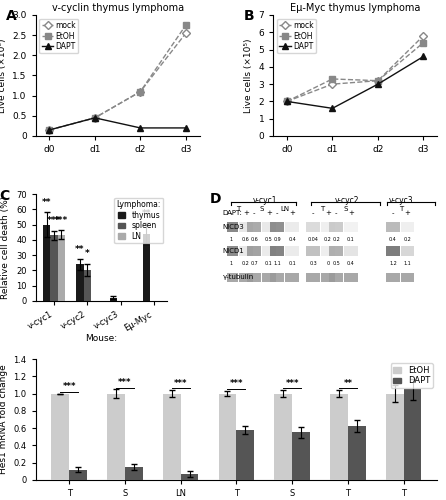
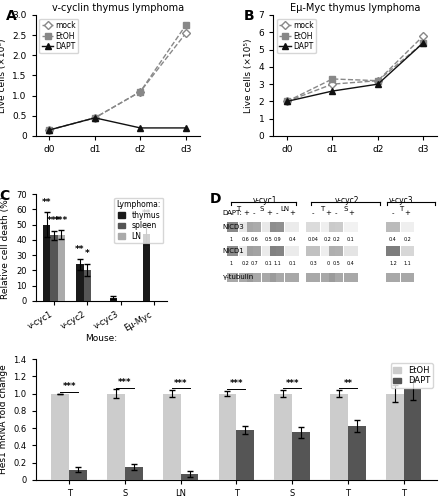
Eμ-Myc thymus lymphoma/DAPT/d1: 1.6 -> 2.6
Eμ-Myc thymus lymphoma/DAPT/d3: 4.6 -> 5.4
